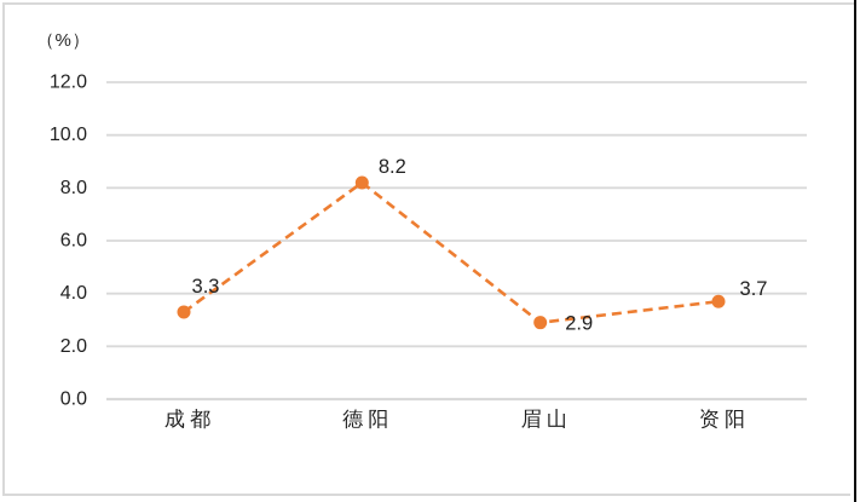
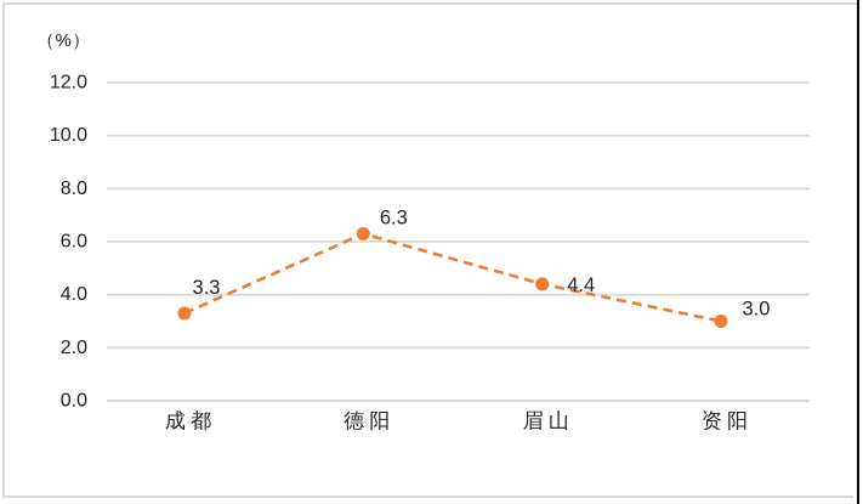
德 阳: 8.2 -> 6.3
眉 山: 2.9 -> 4.4
资 阳: 3.7 -> 3.0
